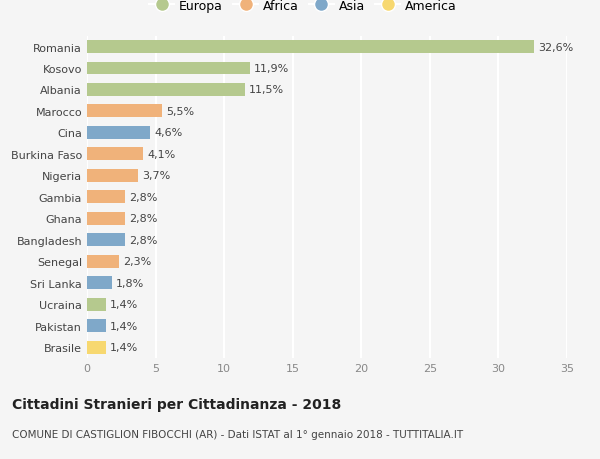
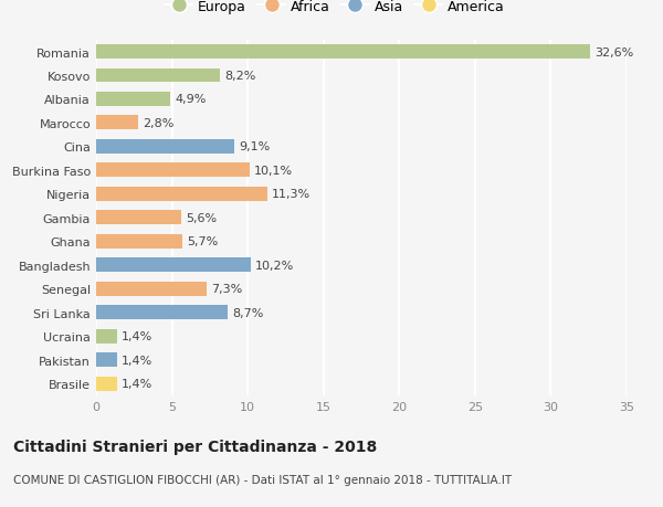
Kosovo: 11,9% -> 8,2%
Albania: 11,5% -> 4,9%
Marocco: 5,5% -> 2,8%
Cina: 4,6% -> 9,1%
Burkina Faso: 4,1% -> 10,1%
Nigeria: 3,7% -> 11,3%
Gambia: 2,8% -> 5,6%
Ghana: 2,8% -> 5,7%
Bangladesh: 2,8% -> 10,2%
Senegal: 2,3% -> 7,3%
Sri Lanka: 1,8% -> 8,7%
